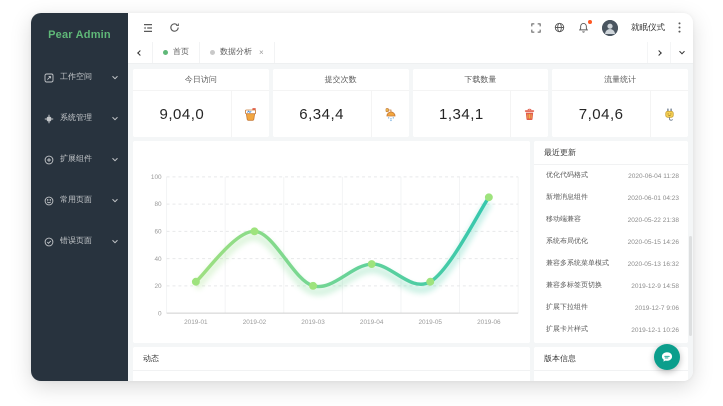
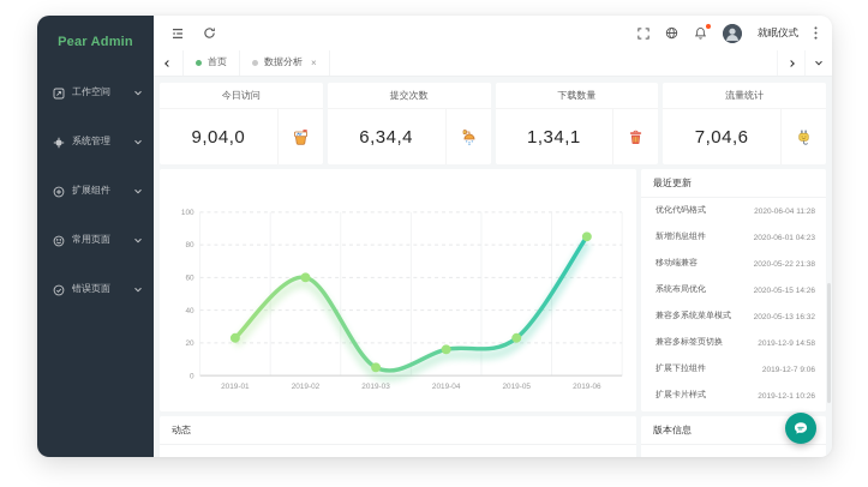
2019-03: 20 -> 5
2019-04: 36 -> 16
